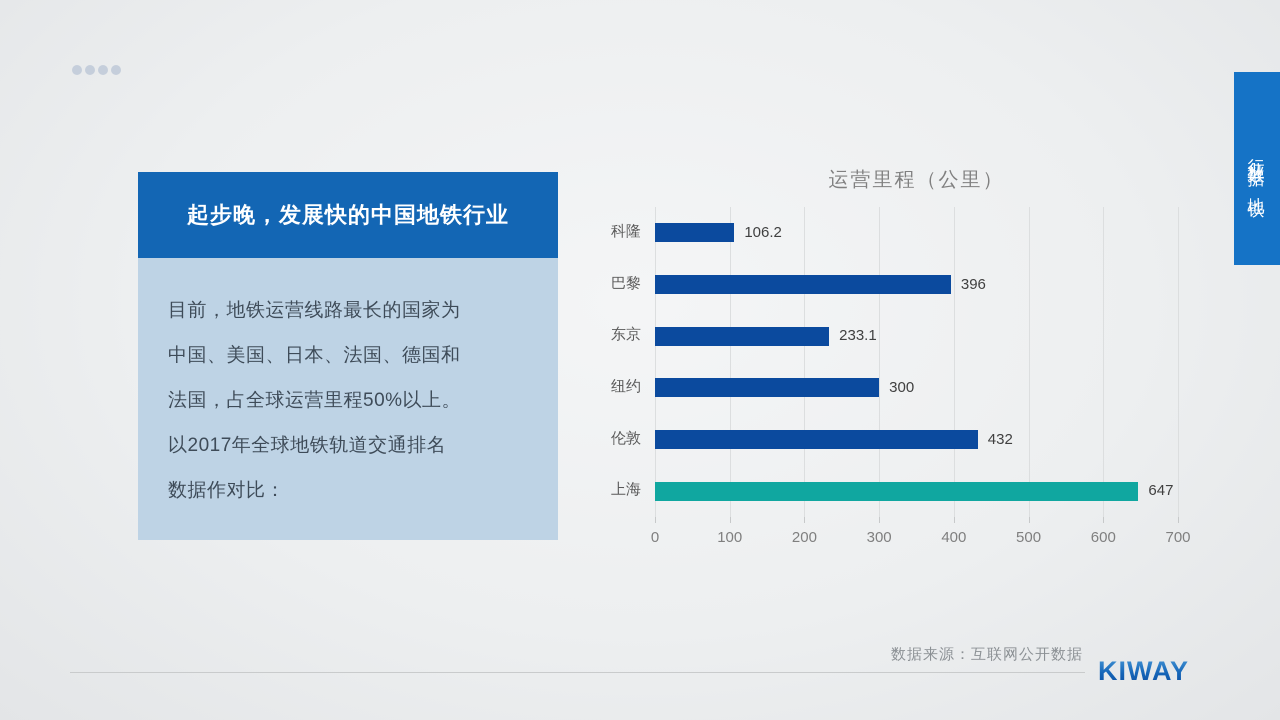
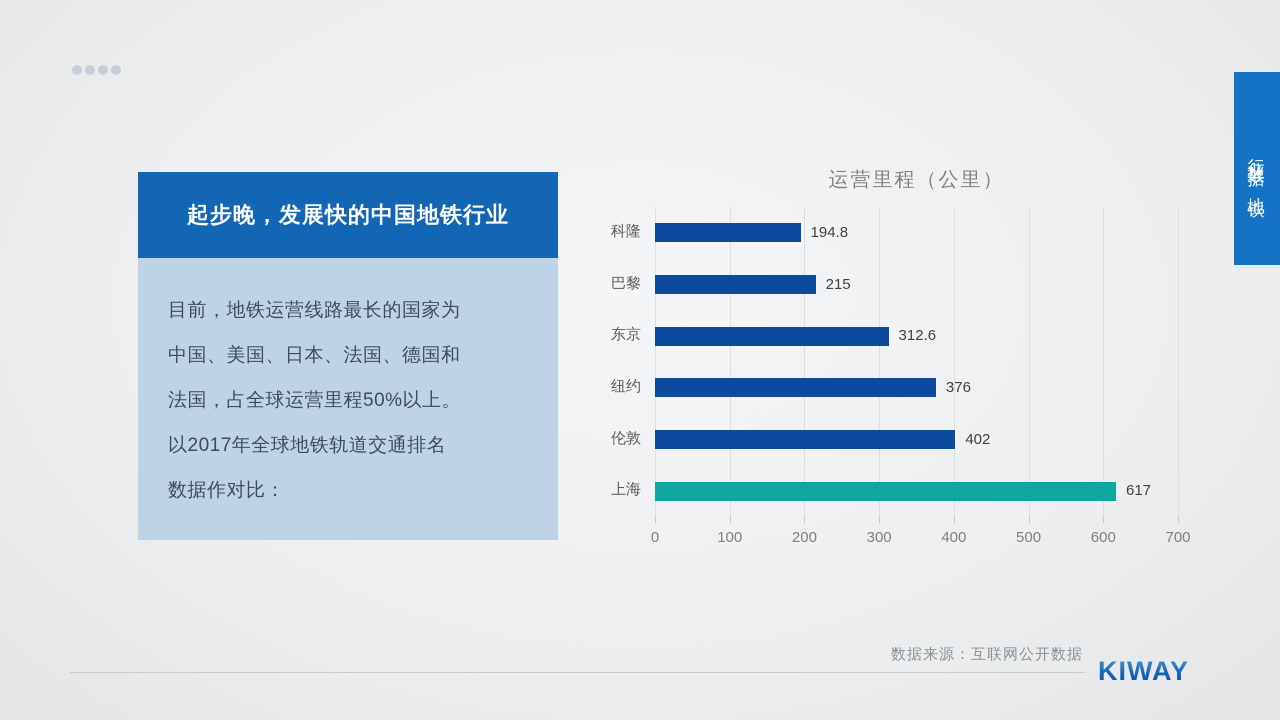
科隆: 106.2 -> 194.8
巴黎: 396 -> 215
东京: 233.1 -> 312.6
纽约: 300 -> 376
伦敦: 432 -> 402
上海: 647 -> 617
